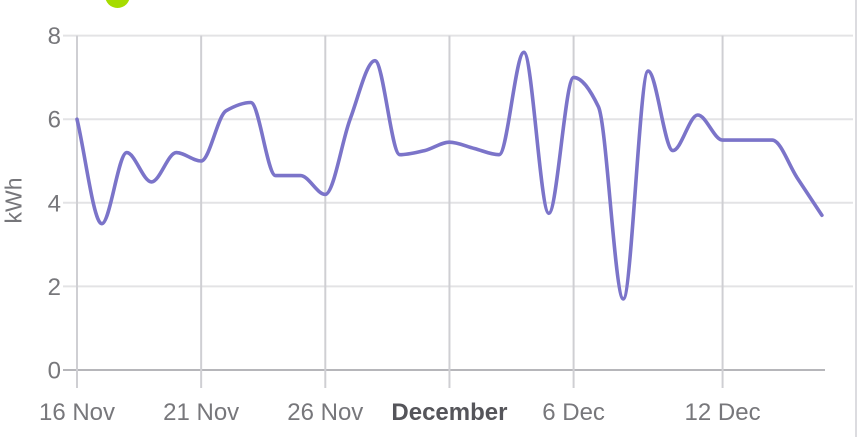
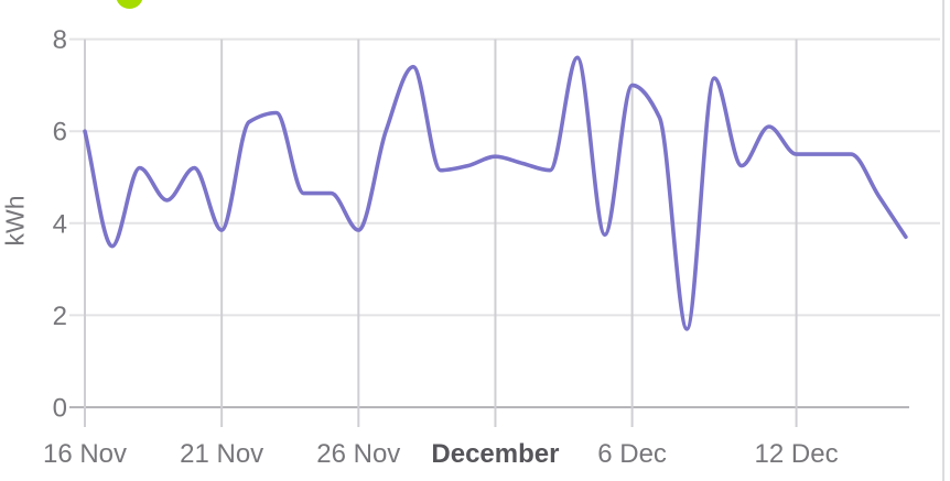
21 Nov: 5.0 -> 3.9
26 Nov: 4.2 -> 3.9
